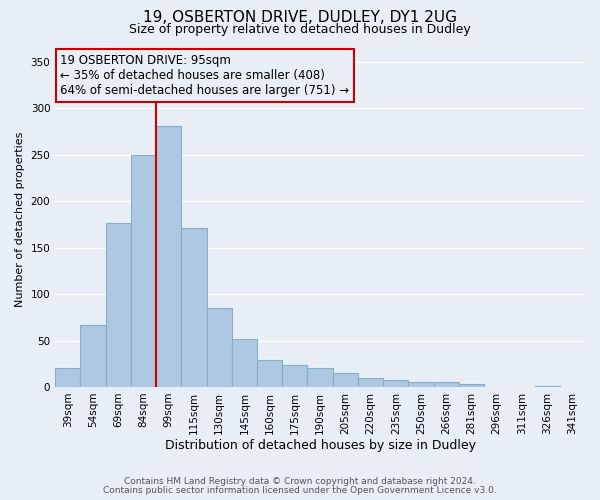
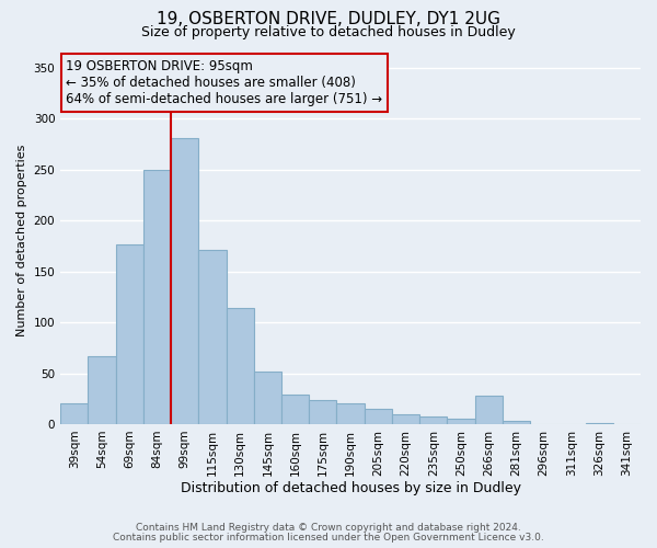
130sqm: 85 -> 114
266sqm: 5 -> 28
